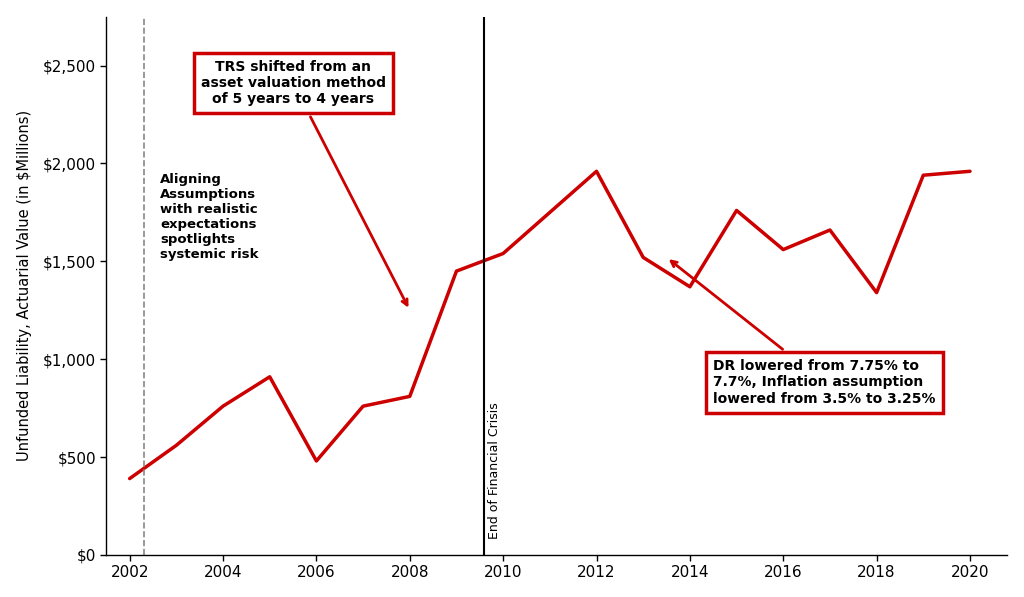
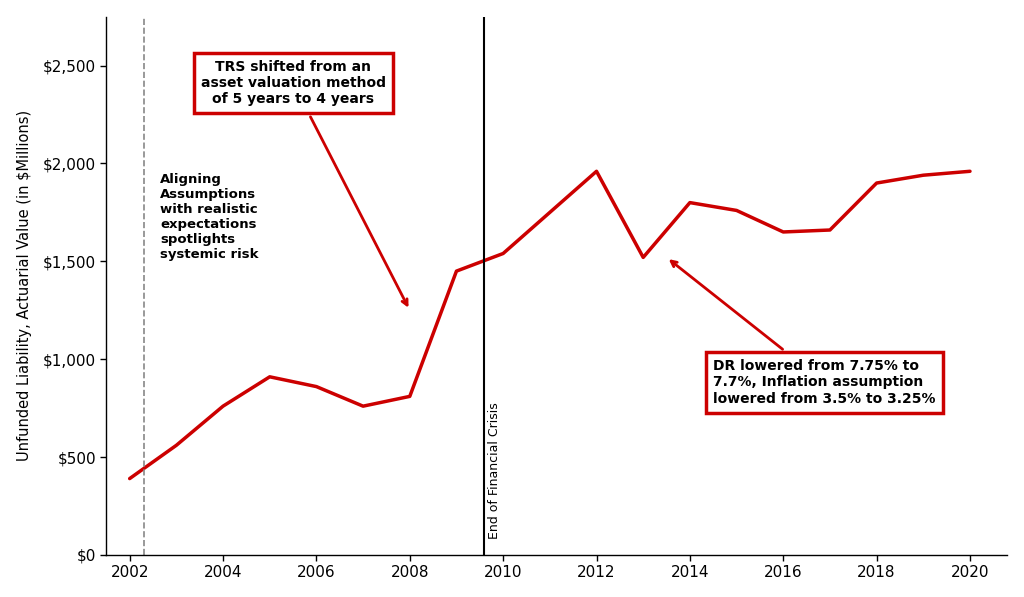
2006: $480 -> $860
2014: $1,370 -> $1,800
2016: $1,560 -> $1,650
2018: $1,340 -> $1,900
